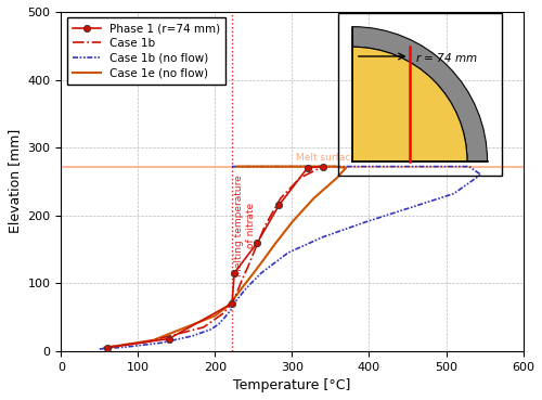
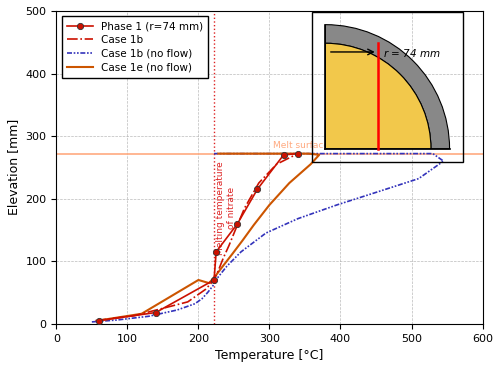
Case 1e (no flow)/200: 52 -> 70
